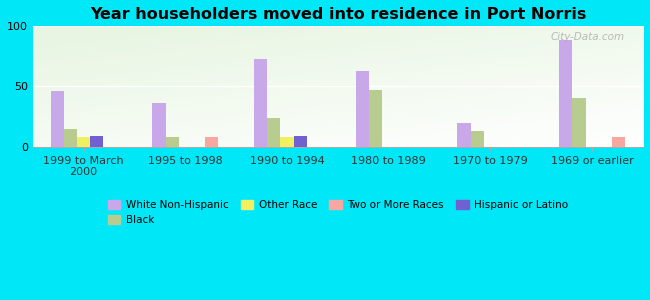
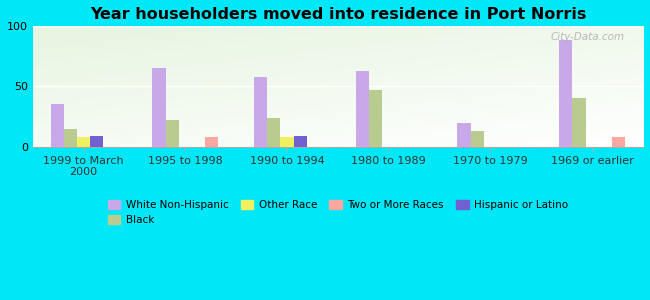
White Non-Hispanic/1999 to March 2000: 46 -> 35
White Non-Hispanic/1995 to 1998: 36 -> 65
Black/1995 to 1998: 8 -> 22
White Non-Hispanic/1990 to 1994: 73 -> 58
